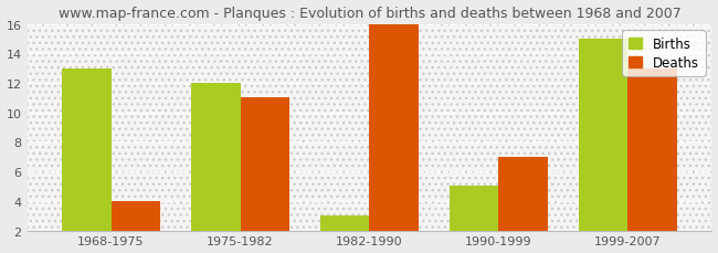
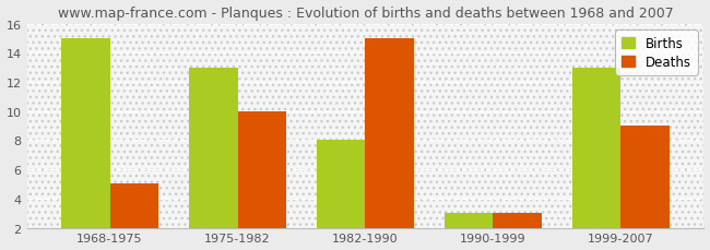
Births/1968-1975: 13 -> 15
Deaths/1968-1975: 4 -> 5
Births/1975-1982: 12 -> 13
Deaths/1975-1982: 11 -> 10
Births/1982-1990: 3 -> 8
Deaths/1982-1990: 16 -> 15
Births/1990-1999: 5 -> 3
Deaths/1990-1999: 7 -> 3
Births/1999-2007: 15 -> 13
Deaths/1999-2007: 13 -> 9
